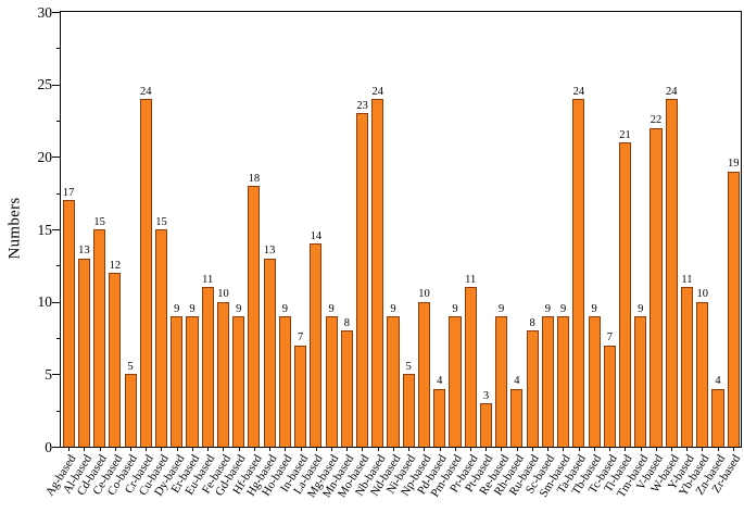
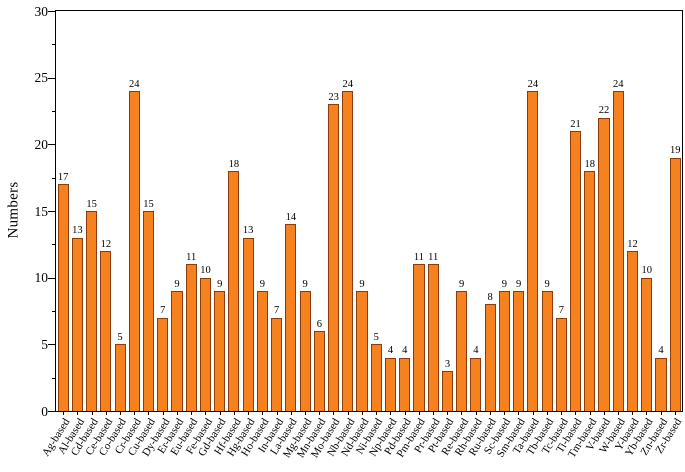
Dy-based: 9 -> 7
Mn-based: 8 -> 6
Np-based: 10 -> 4
Pm-based: 9 -> 11
Tm-based: 9 -> 18
Y-based: 11 -> 12
